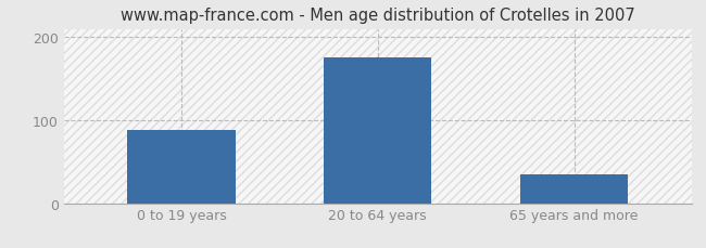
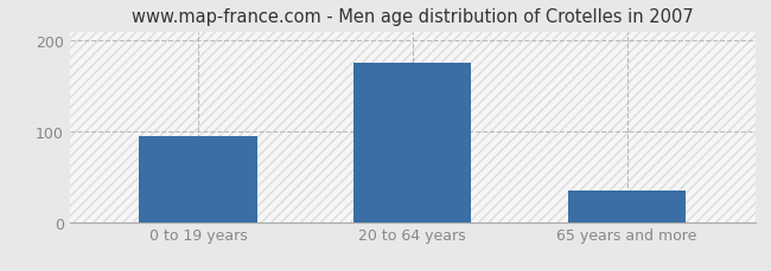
0 to 19 years: 88 -> 95
